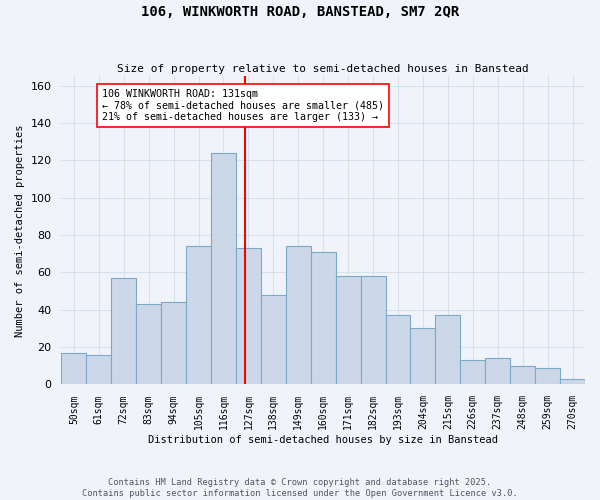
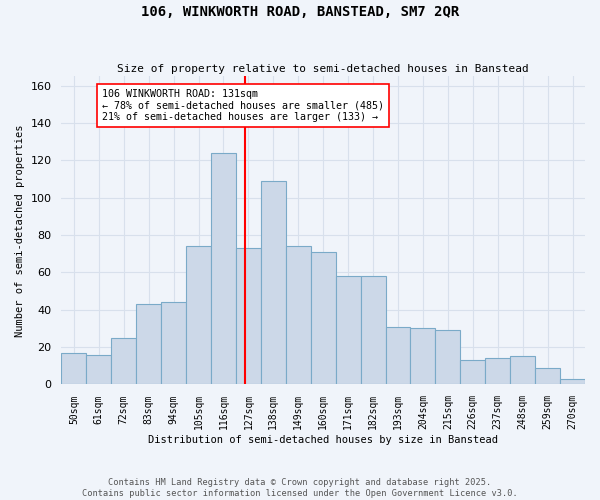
72sqm: 57 -> 25
138sqm: 48 -> 109
193sqm: 37 -> 31
215sqm: 37 -> 29
248sqm: 10 -> 15
